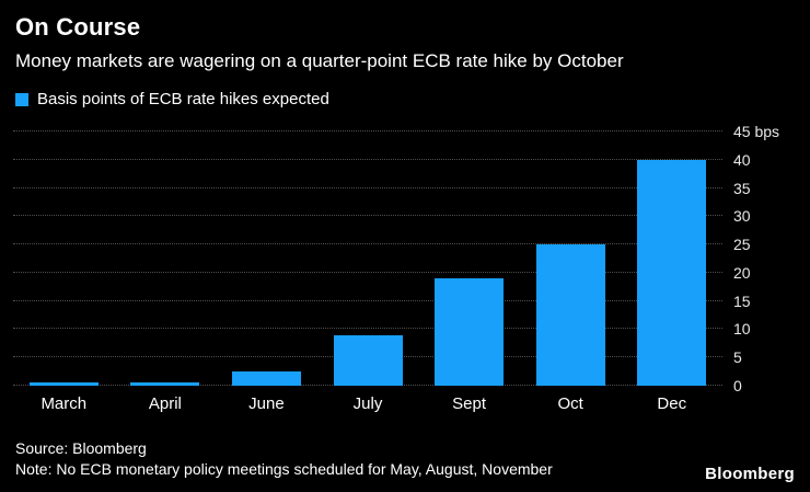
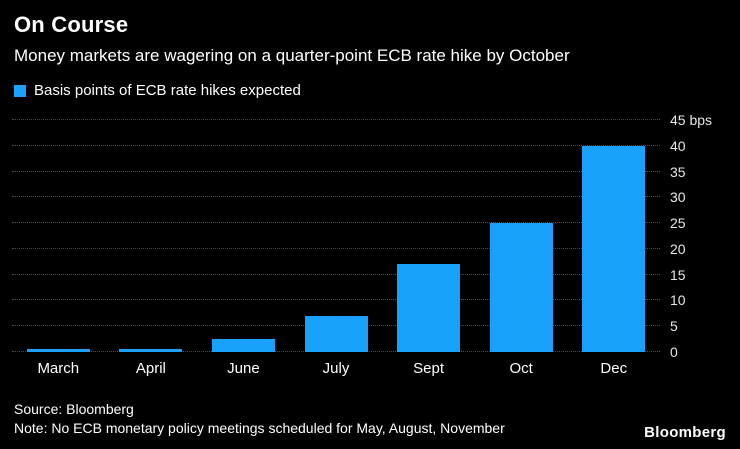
July: 9 -> 7
Sept: 19 -> 17
